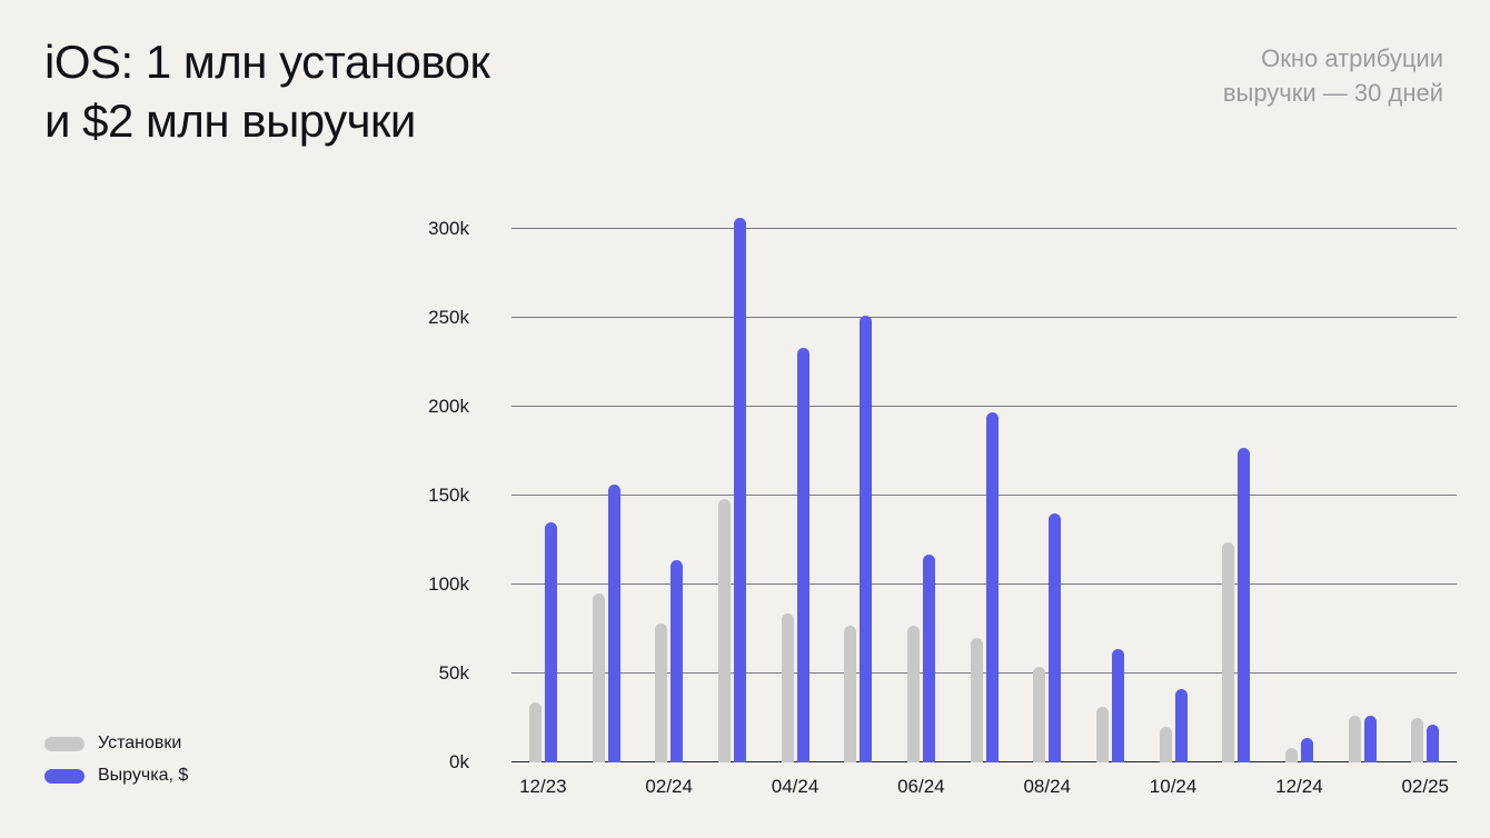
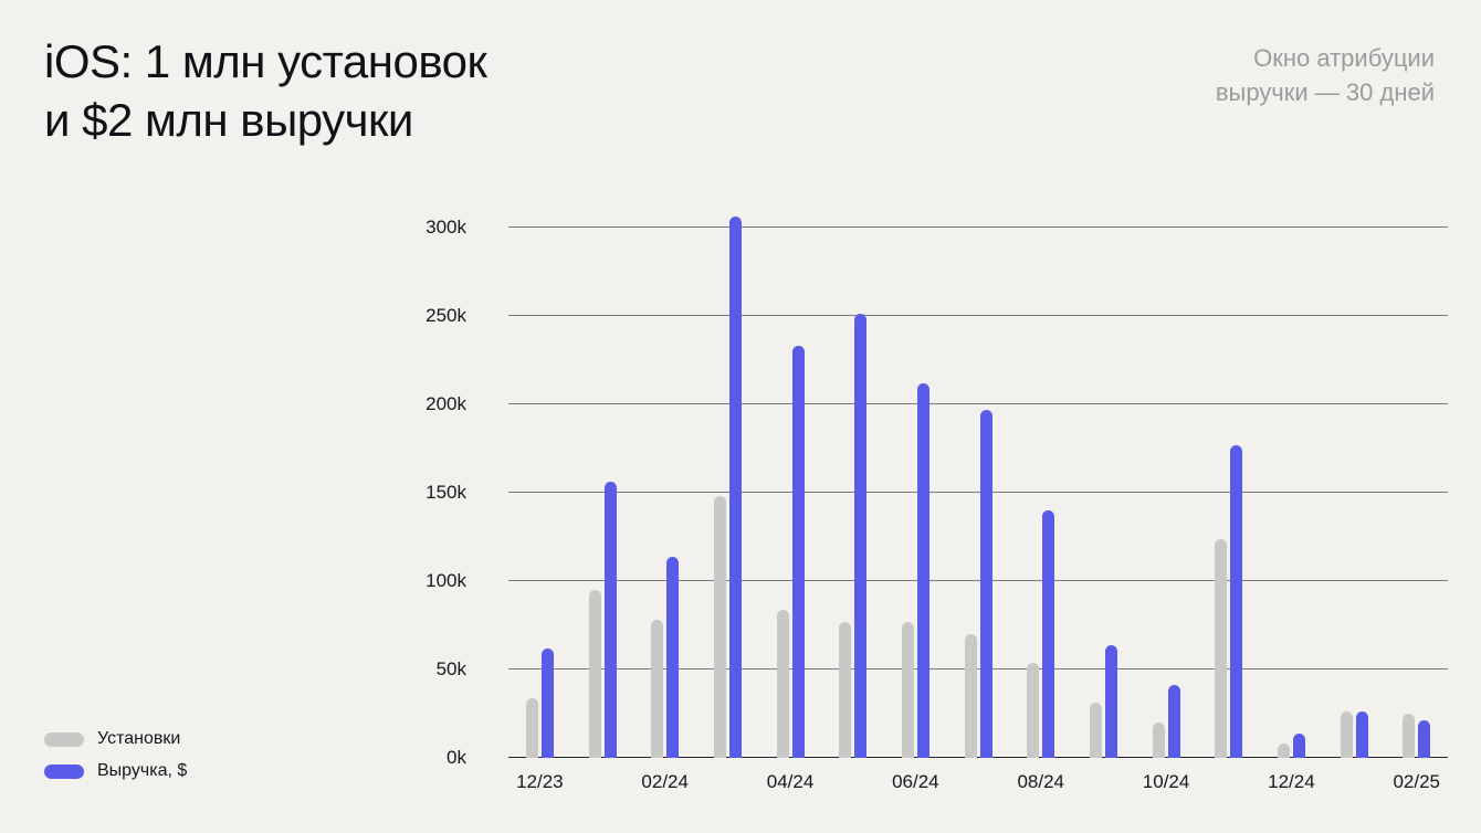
Выручка, $/12/23: 135k -> 62k
Выручка, $/06/24: 117k -> 212k
